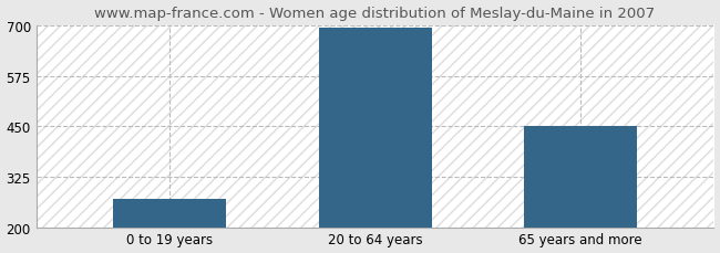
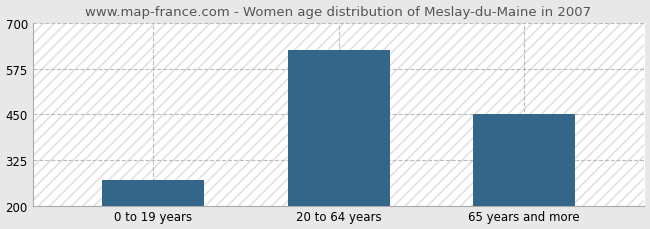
20 to 64 years: 695 -> 625
